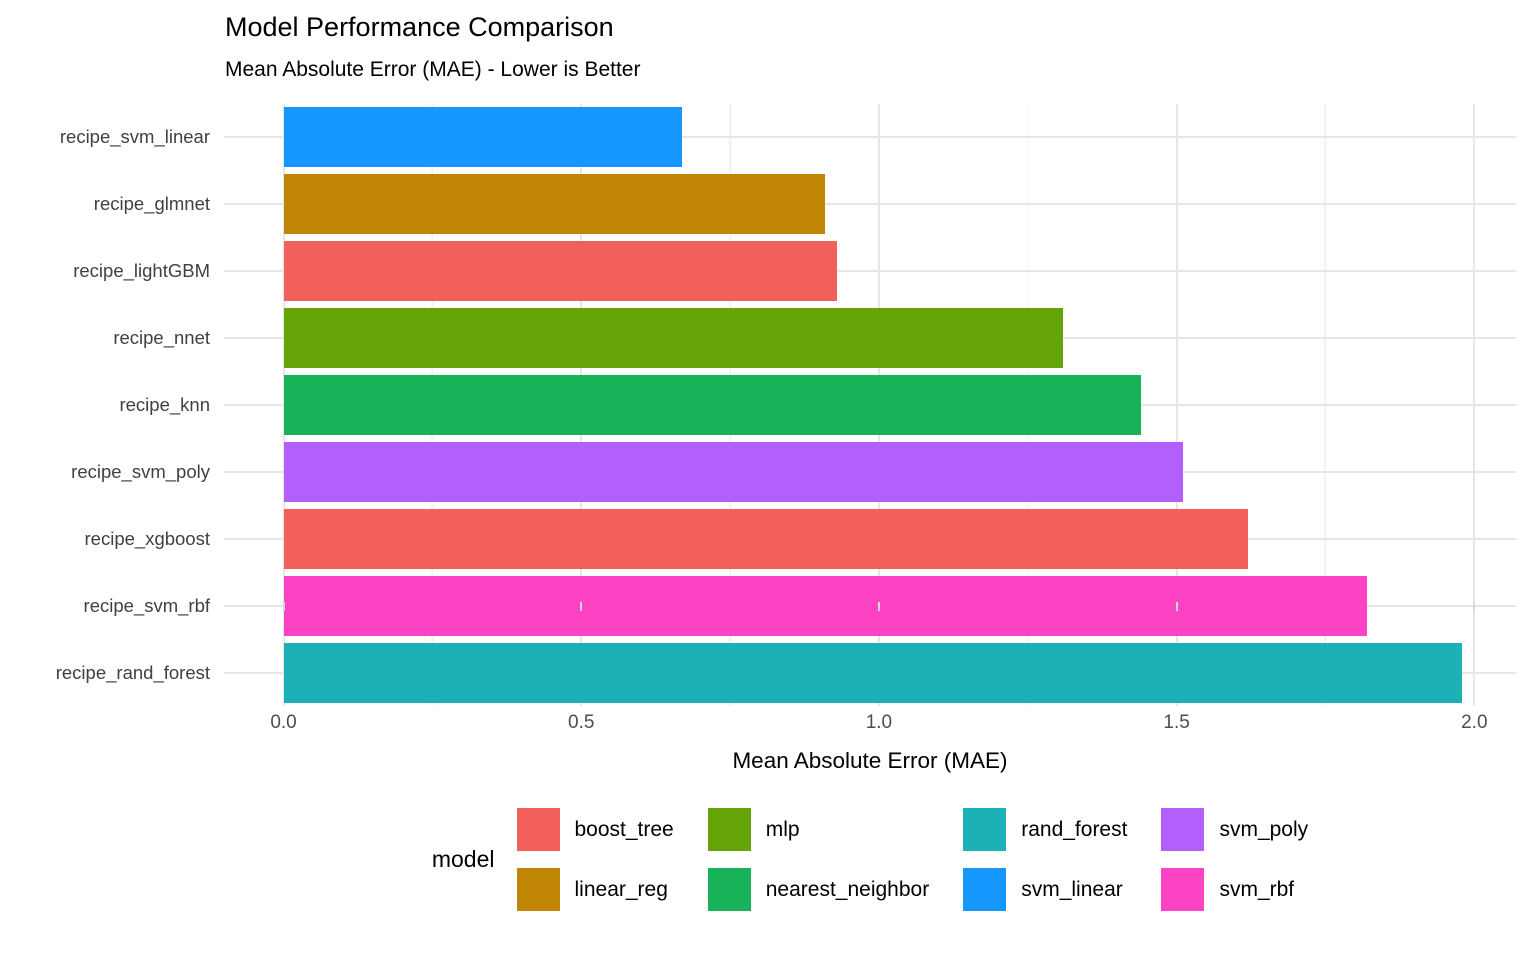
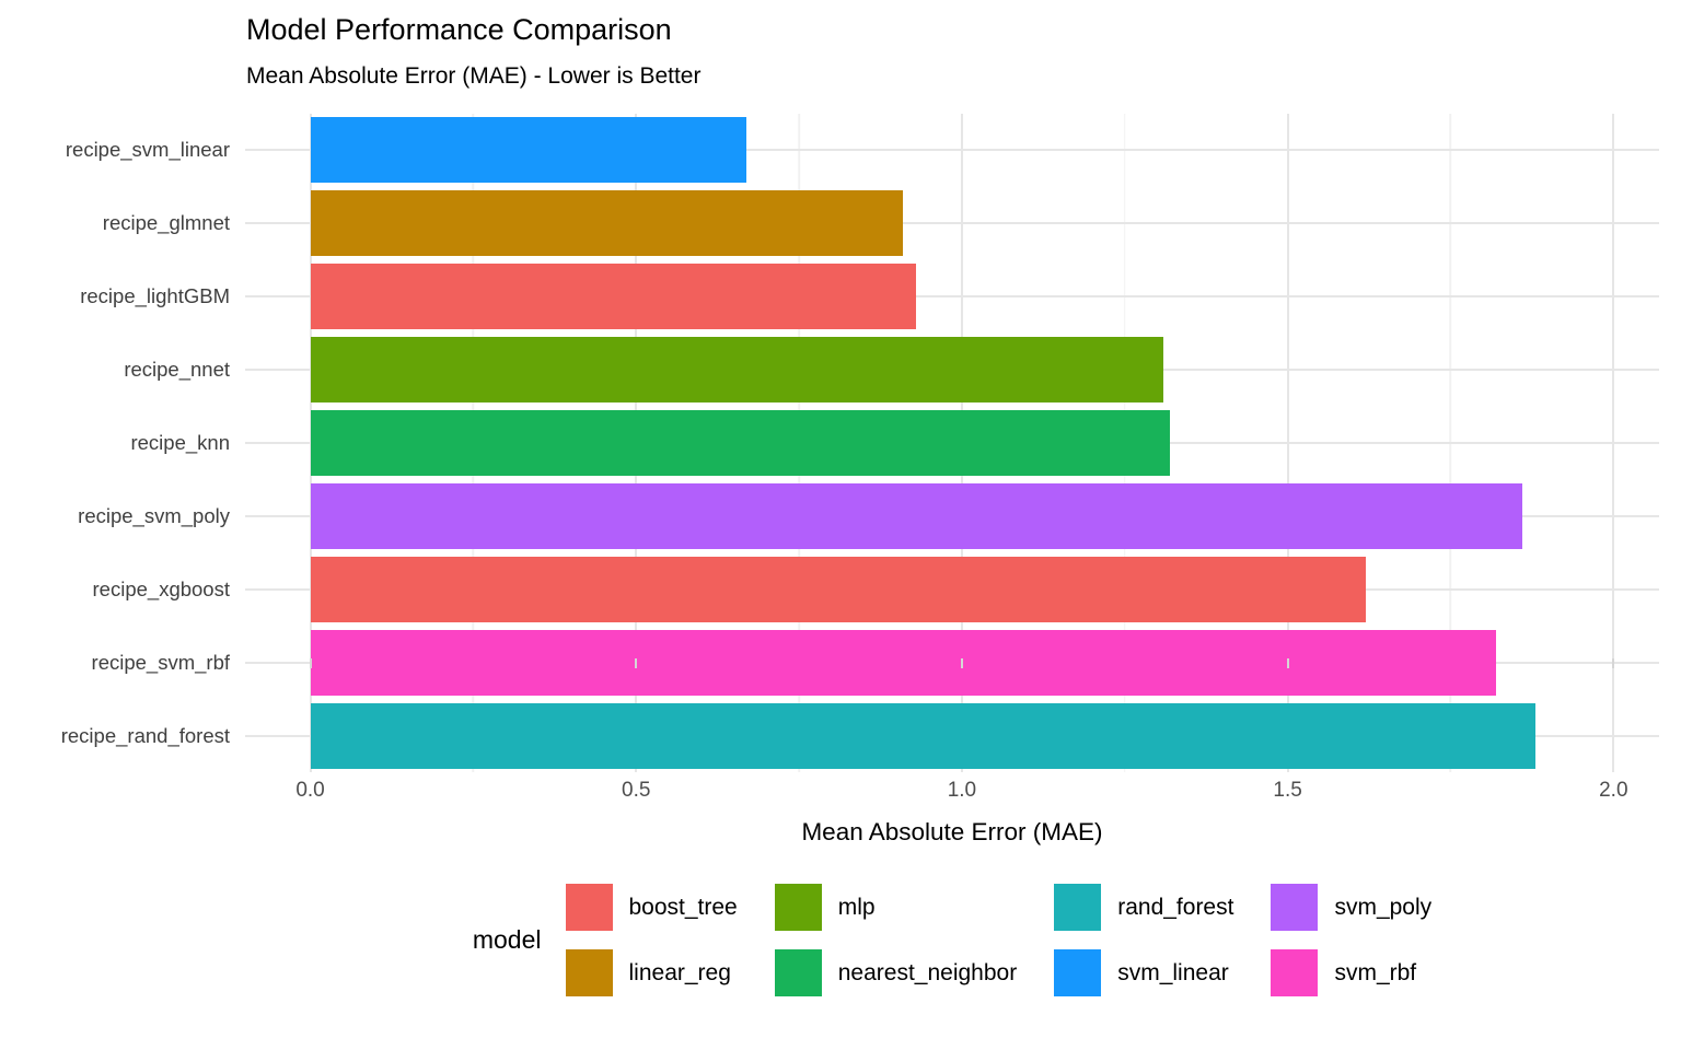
recipe_knn: 1.44 -> 1.32
recipe_svm_poly: 1.51 -> 1.86
recipe_rand_forest: 1.98 -> 1.88
